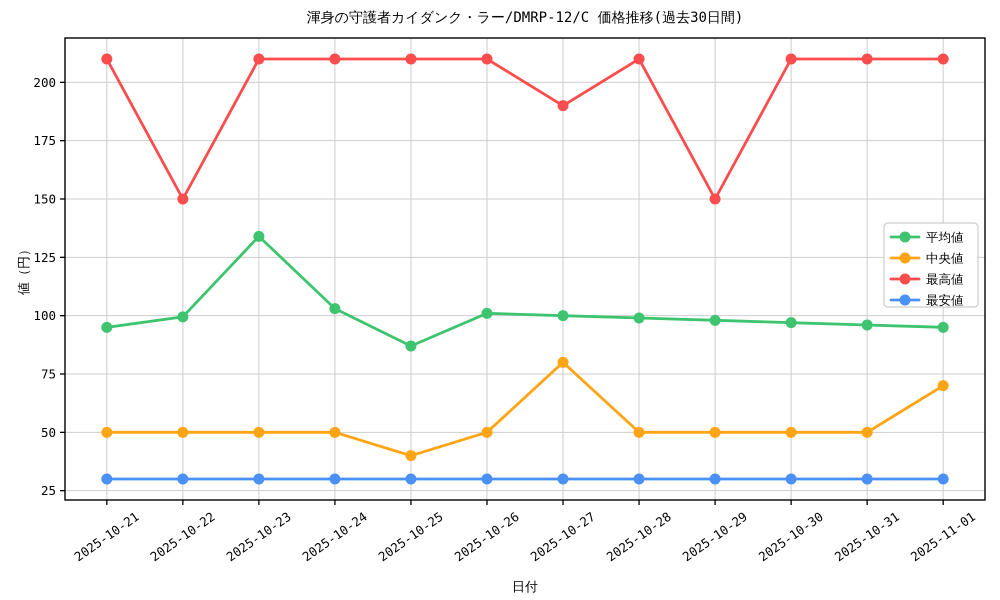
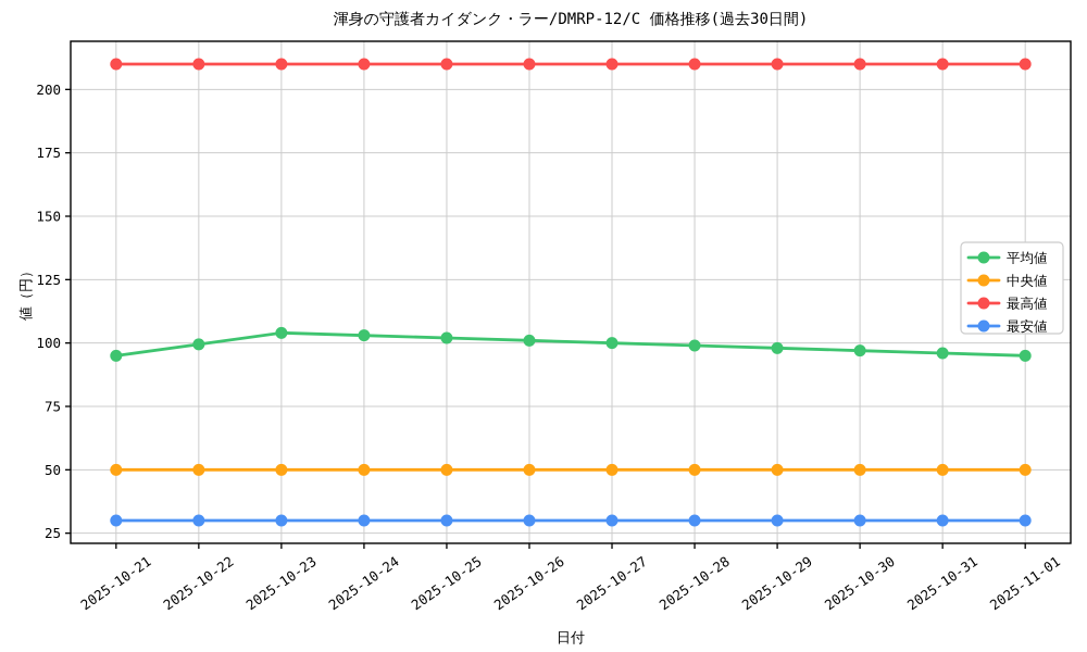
最高値/2025-10-22: 150 -> 210
平均値/2025-10-23: 134 -> 104
平均値/2025-10-25: 87 -> 102
中央値/2025-10-25: 40 -> 50
中央値/2025-10-27: 80 -> 50
最高値/2025-10-27: 190 -> 210
最高値/2025-10-29: 150 -> 210
中央値/2025-11-01: 70 -> 50
